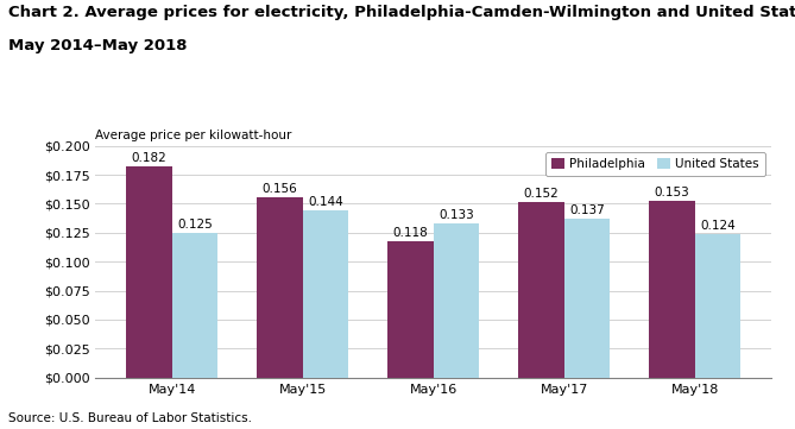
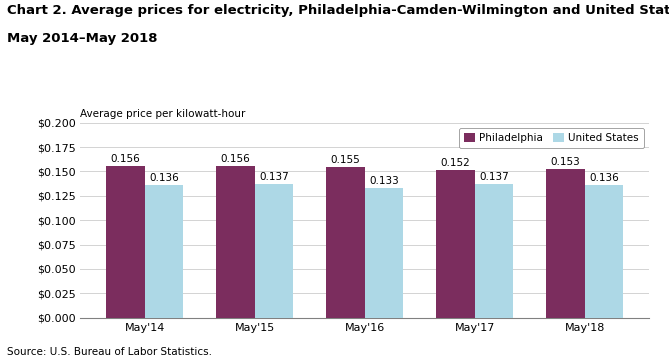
Philadelphia/May'14: 0.182 -> 0.156
United States/May'14: 0.125 -> 0.136
United States/May'15: 0.144 -> 0.137
Philadelphia/May'16: 0.118 -> 0.155
United States/May'18: 0.124 -> 0.136
